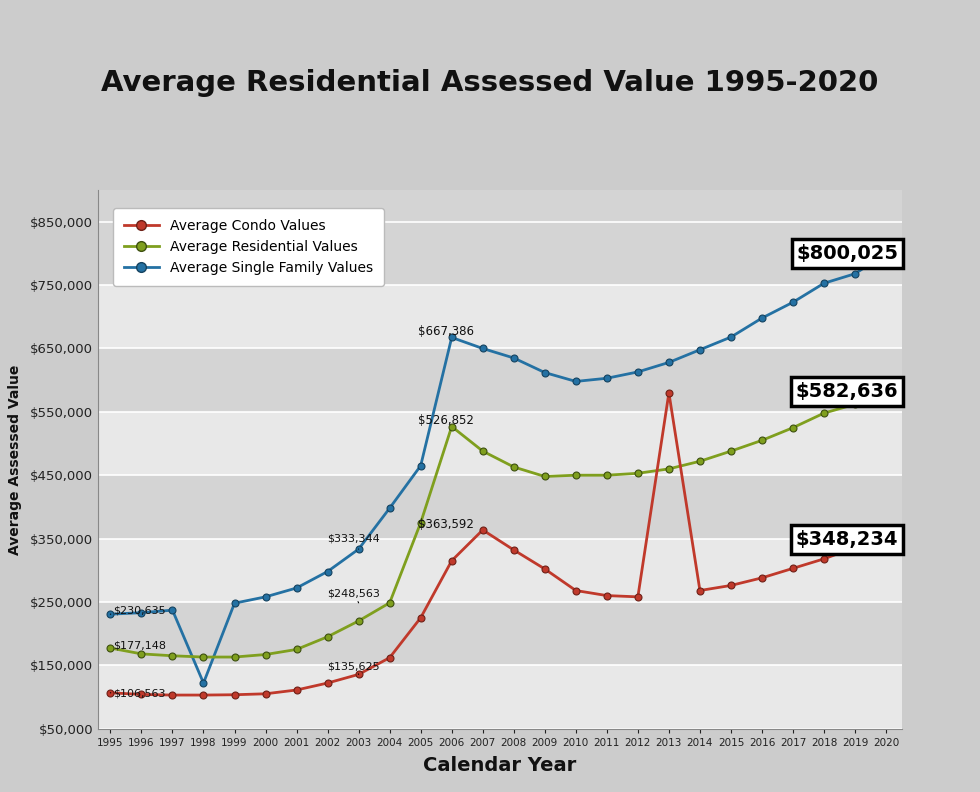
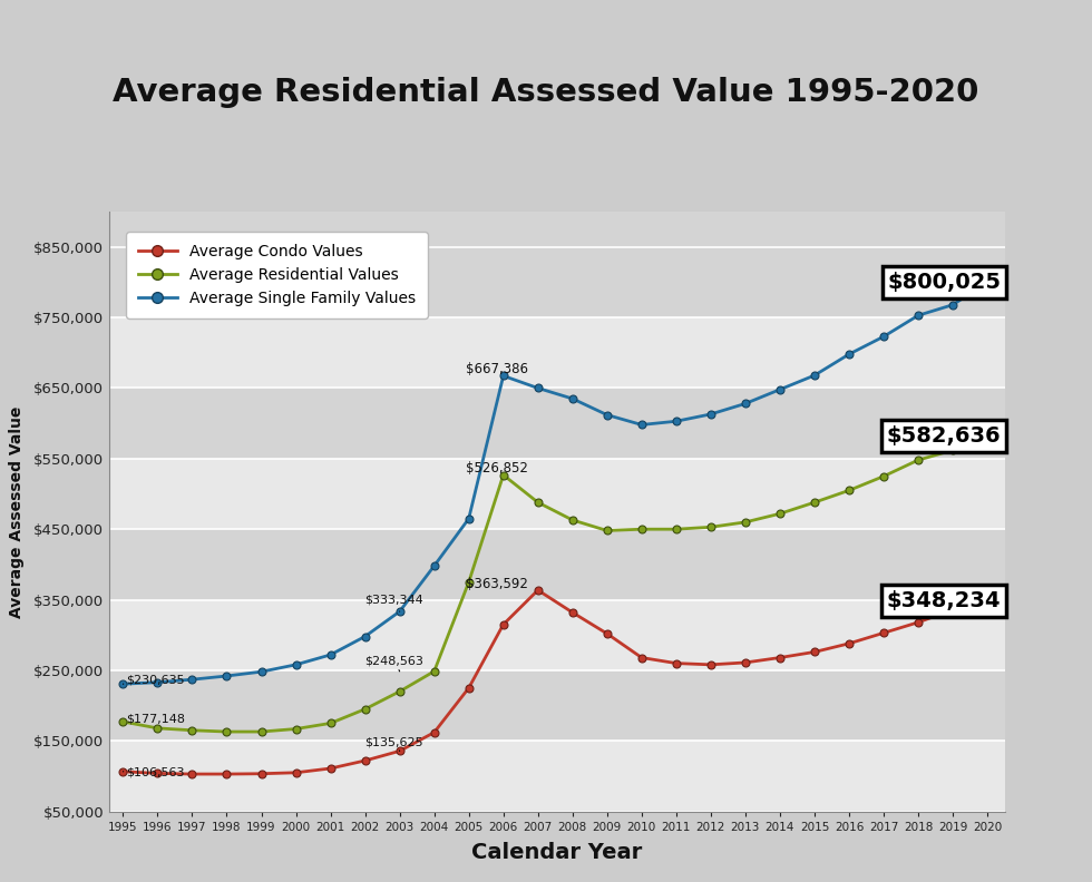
Average Single Family Values/1998: $122,000 -> $242,000
Average Condo Values/2013: $580,000 -> $261,000
